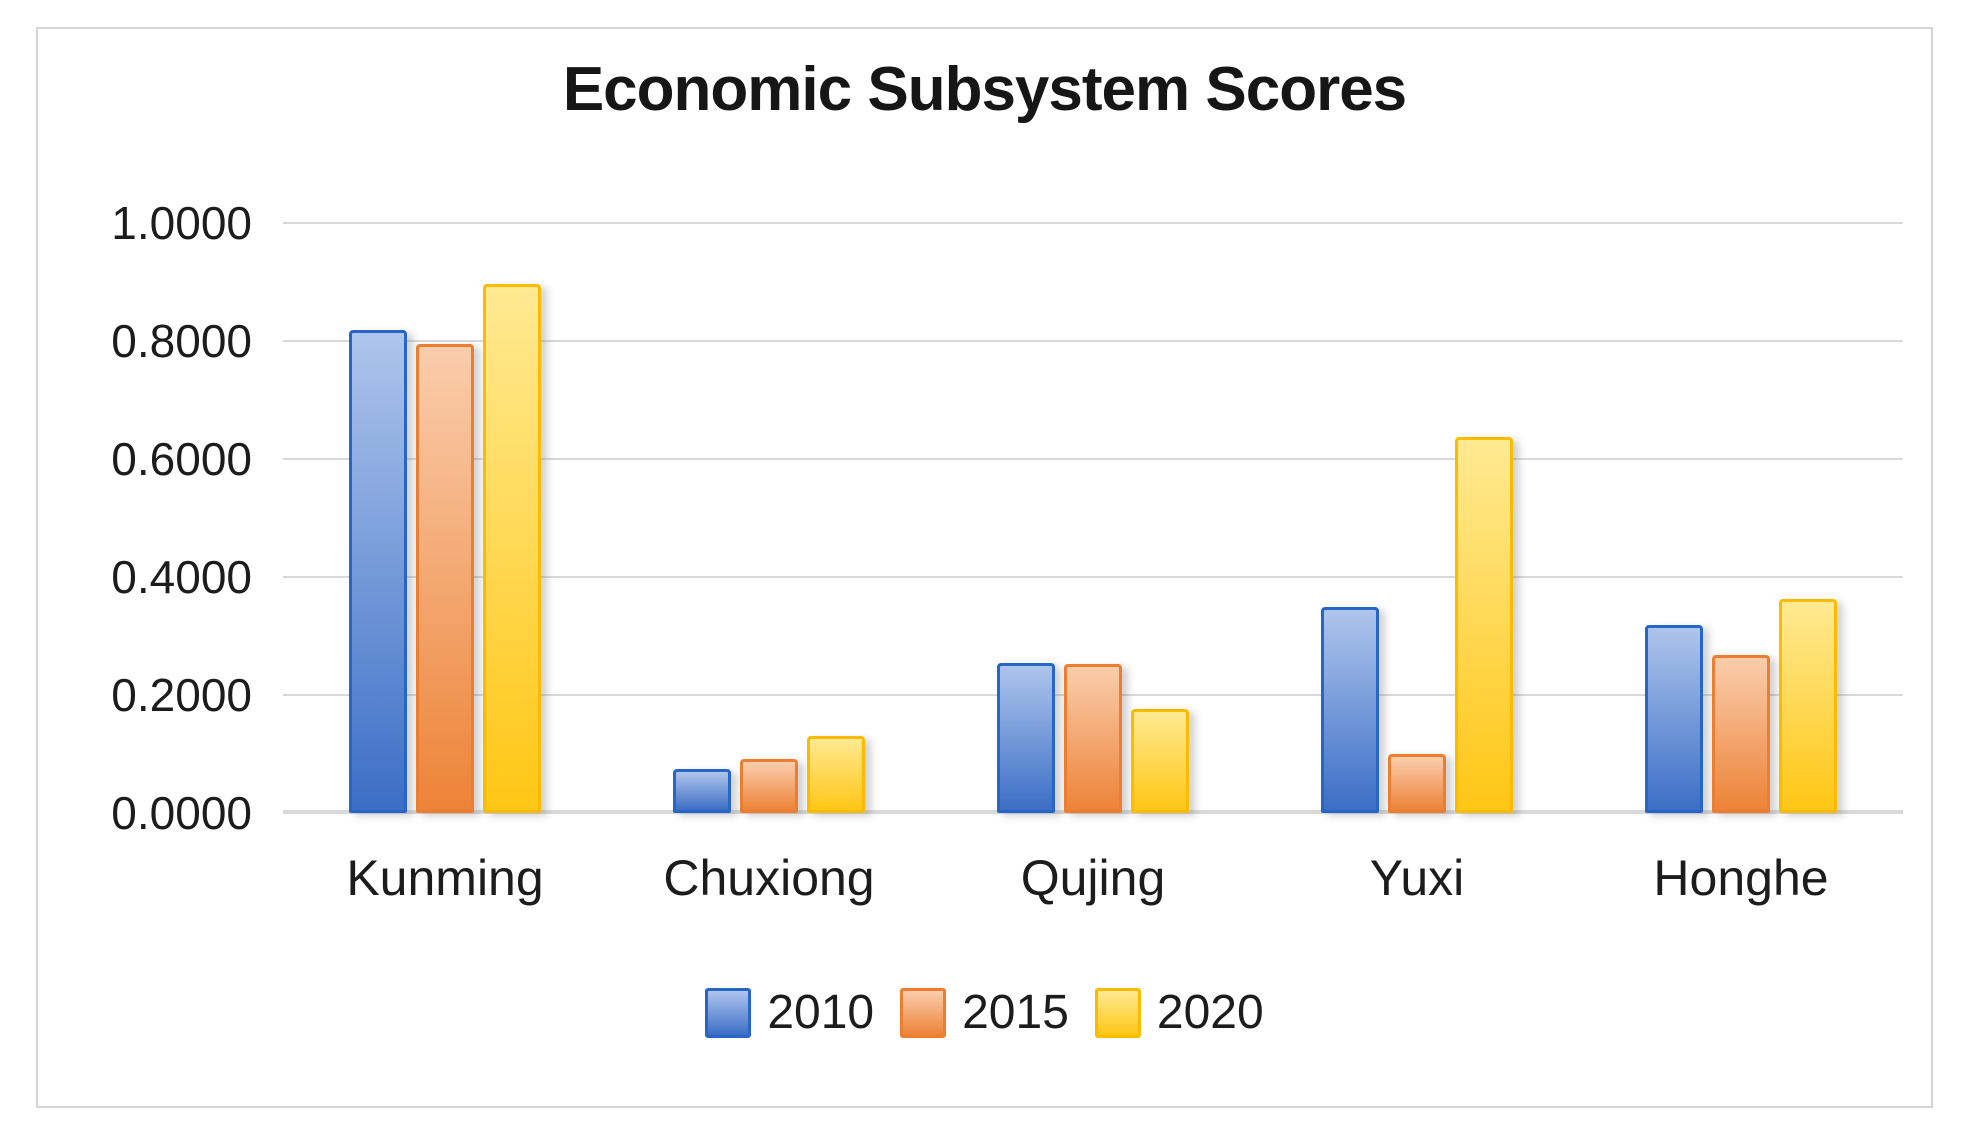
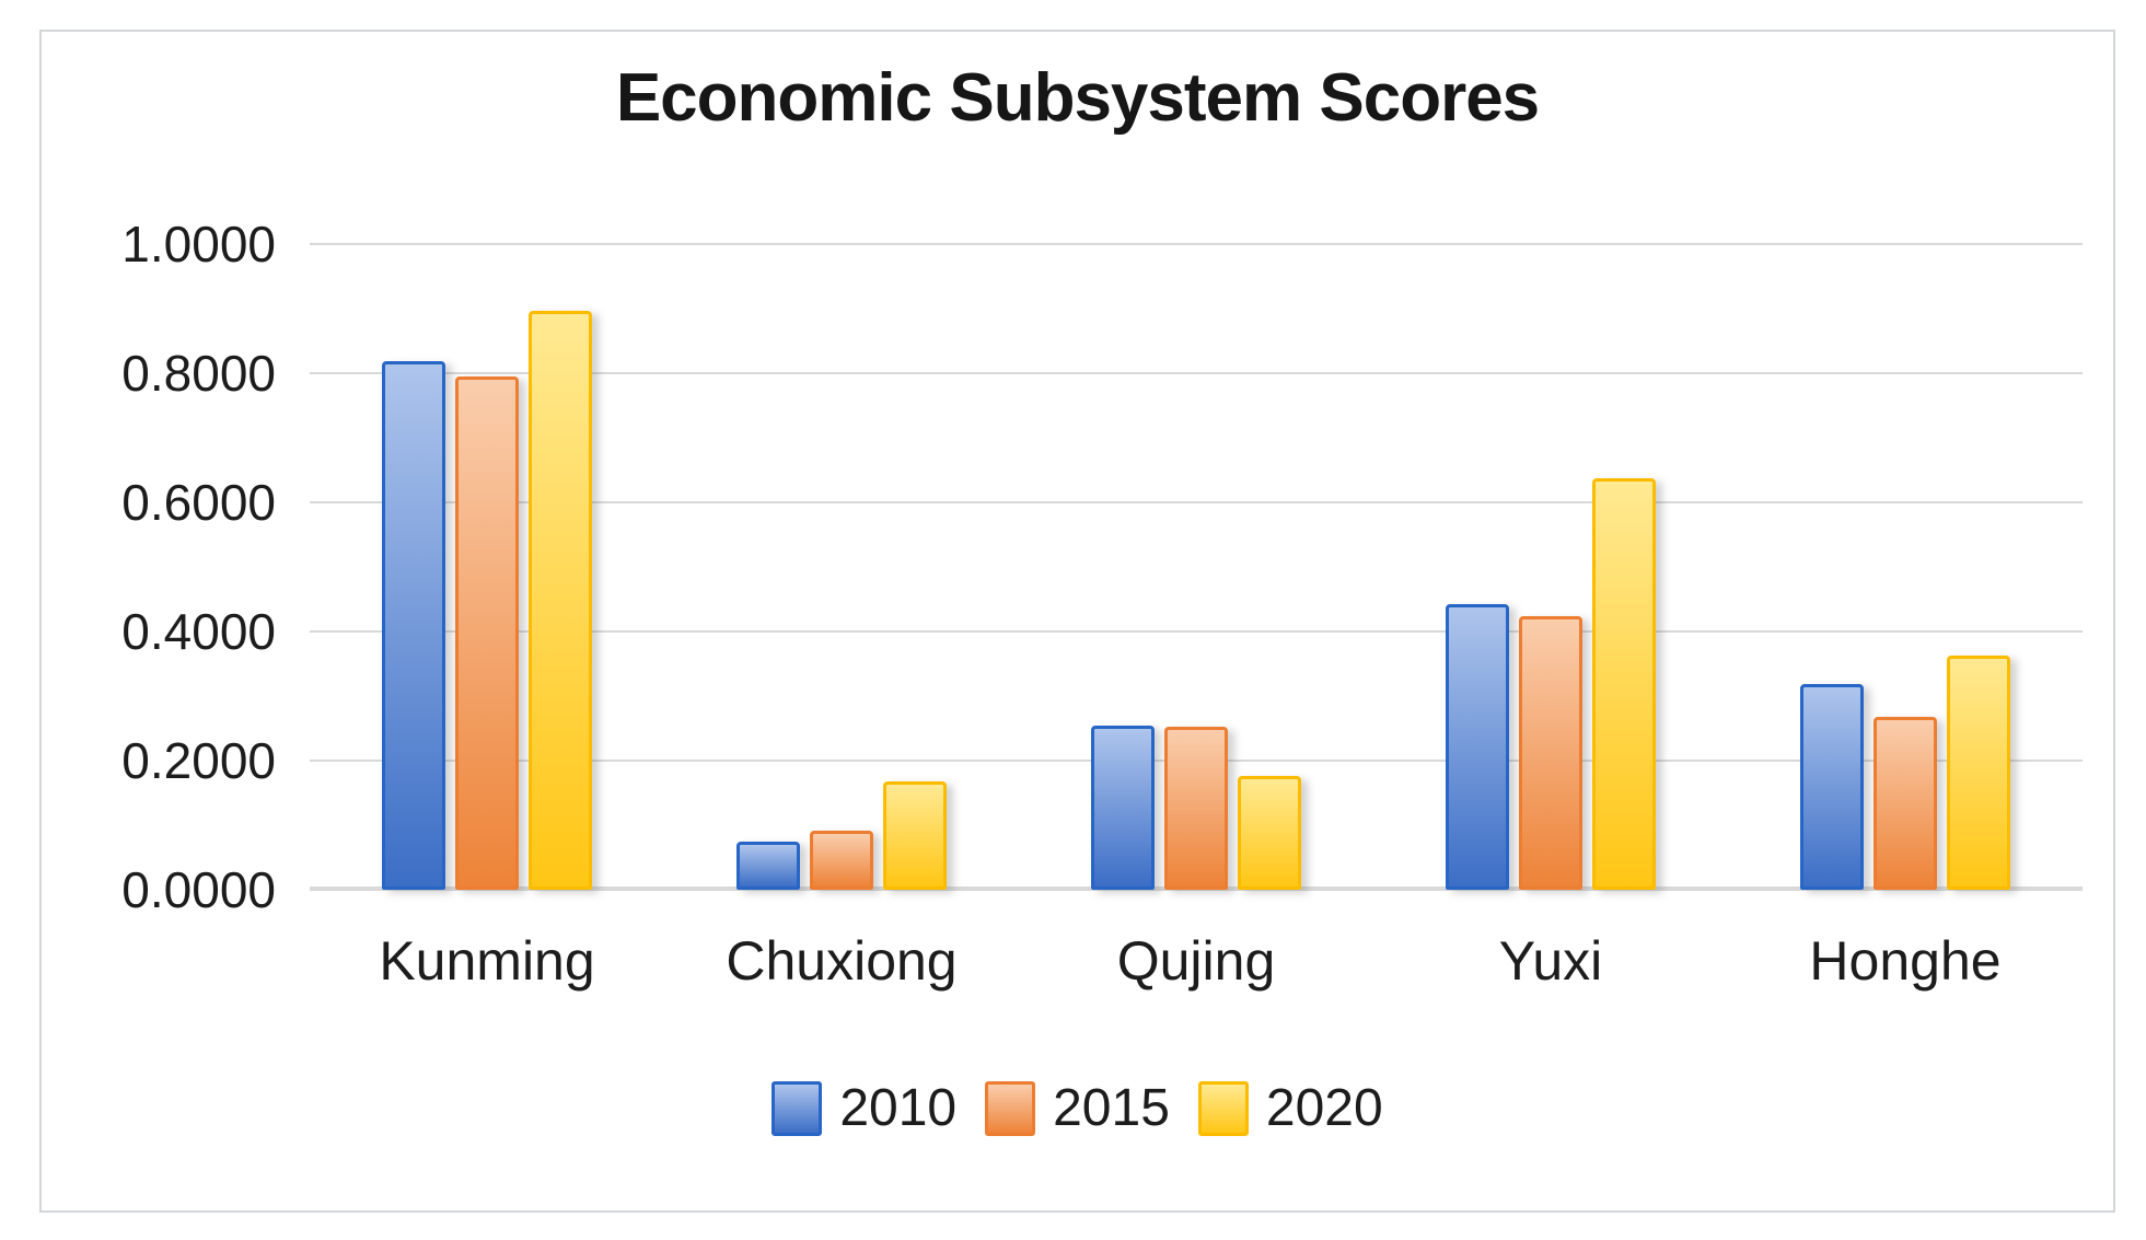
2020/Chuxiong: 0.13 -> 0.17
2010/Yuxi: 0.35 -> 0.44
2015/Yuxi: 0.10 -> 0.42
